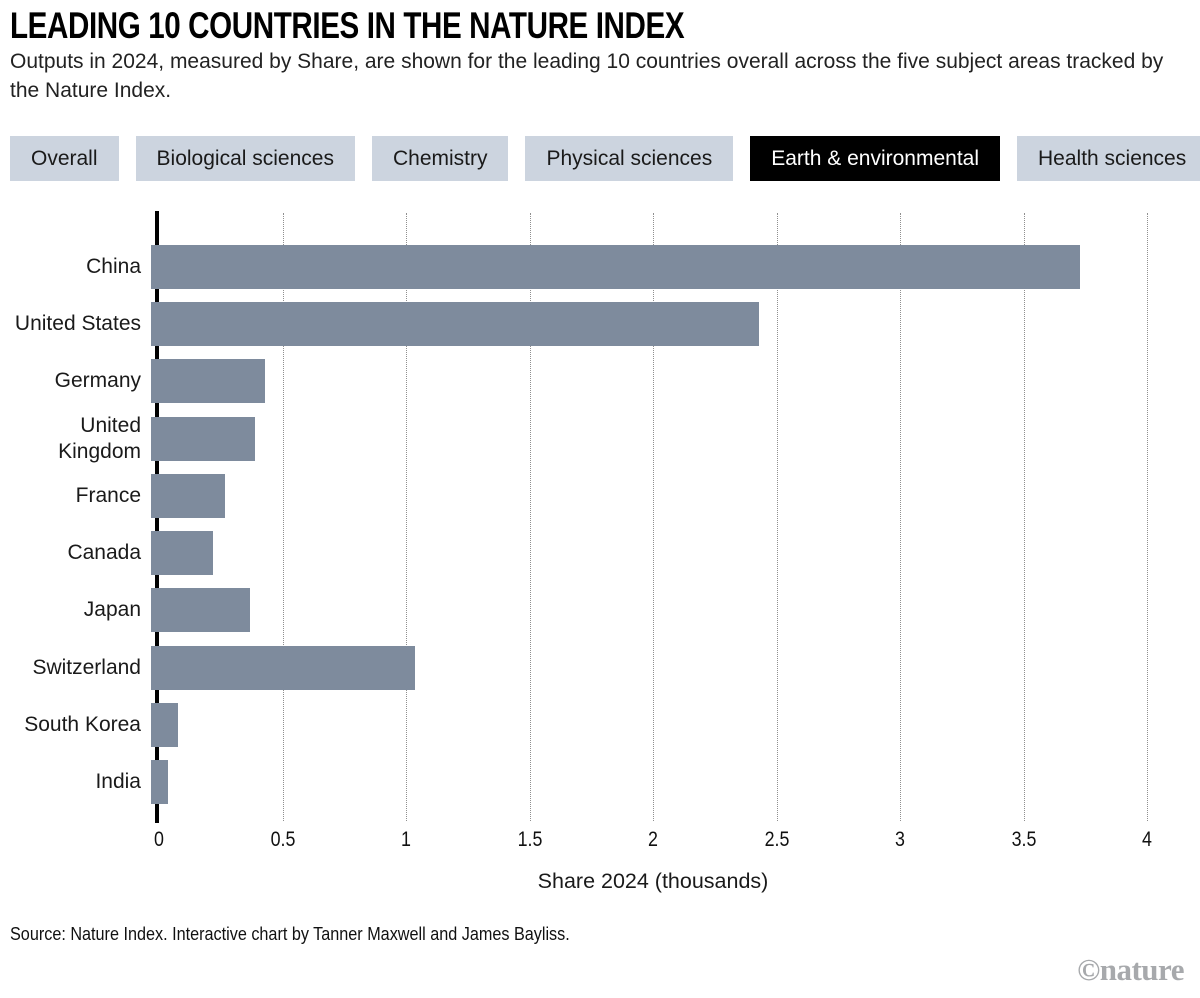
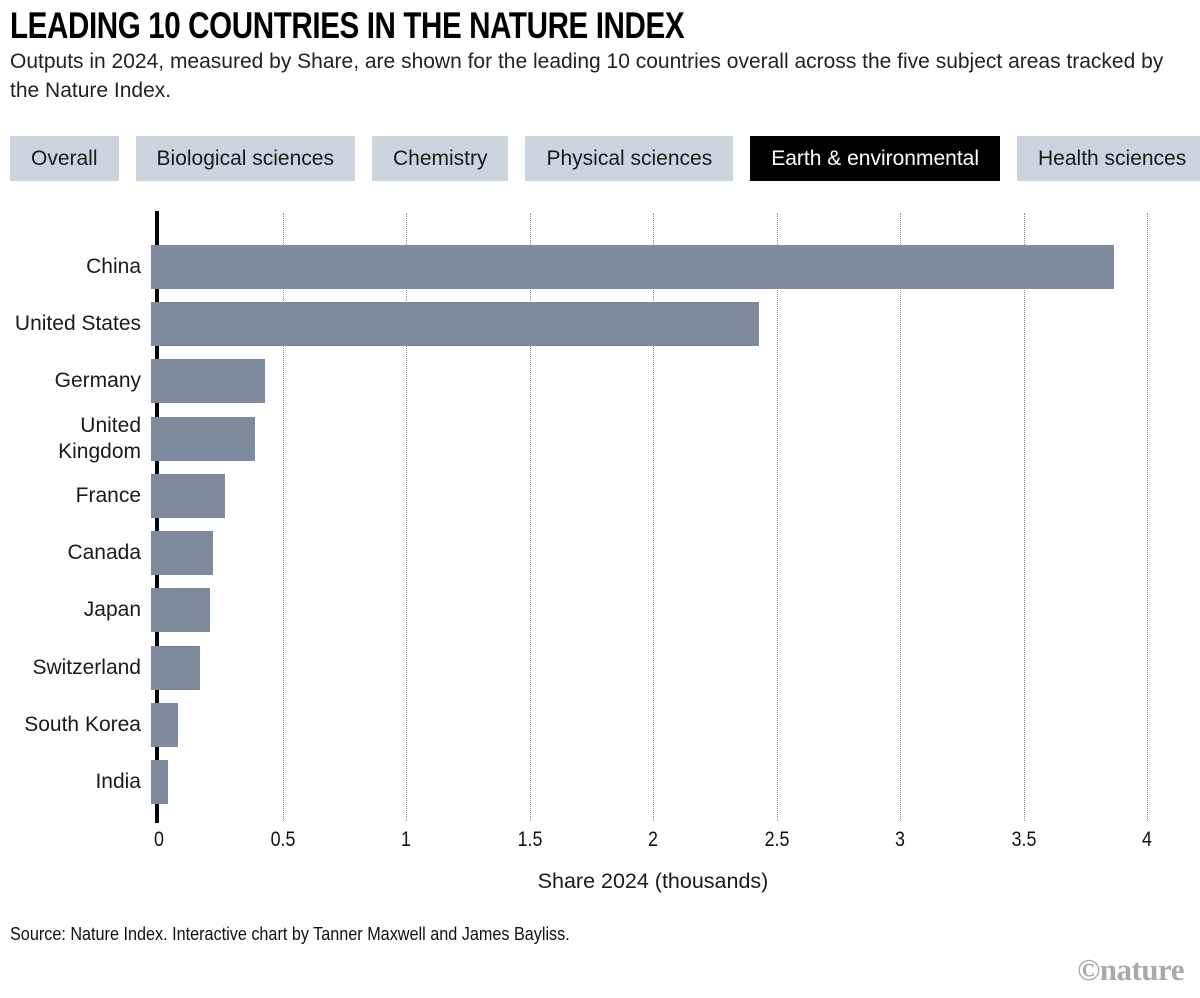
China: 3.76 -> 3.90
Japan: 0.40 -> 0.24
Switzerland: 1.07 -> 0.20
